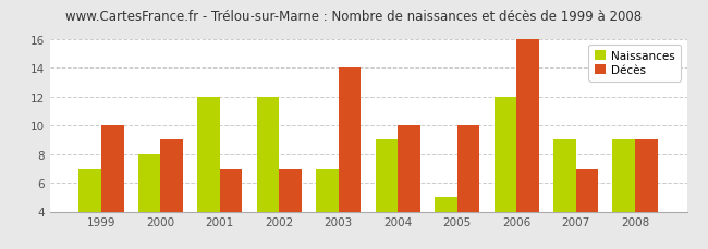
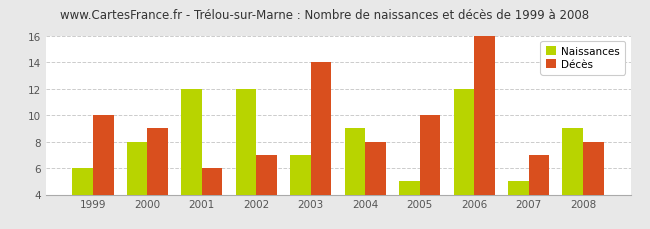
Naissances/1999: 7 -> 6
Décès/2001: 7 -> 6
Décès/2004: 10 -> 8
Naissances/2007: 9 -> 5
Décès/2008: 9 -> 8
